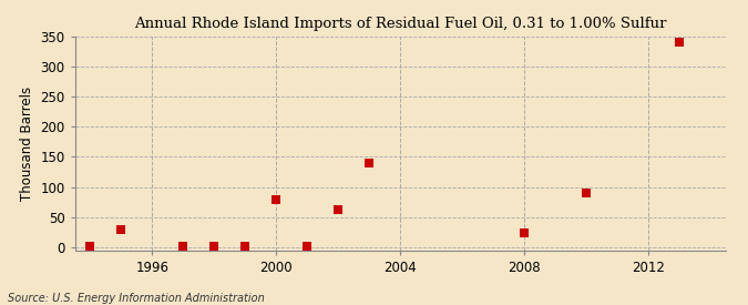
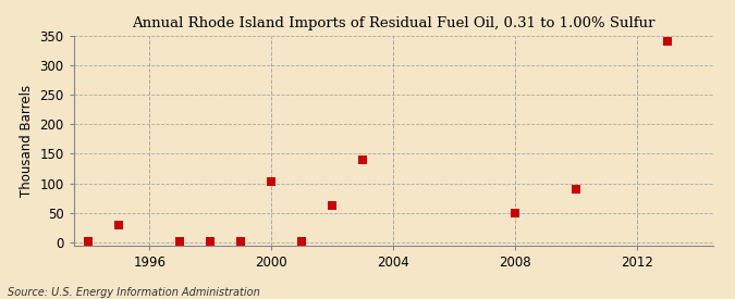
2000: 78 -> 103
2008: 24 -> 50
